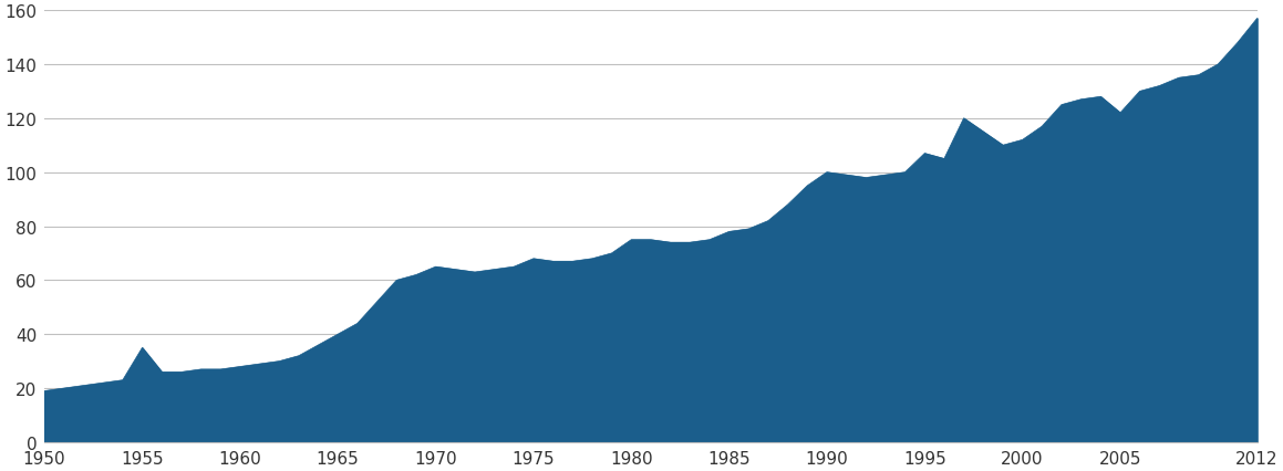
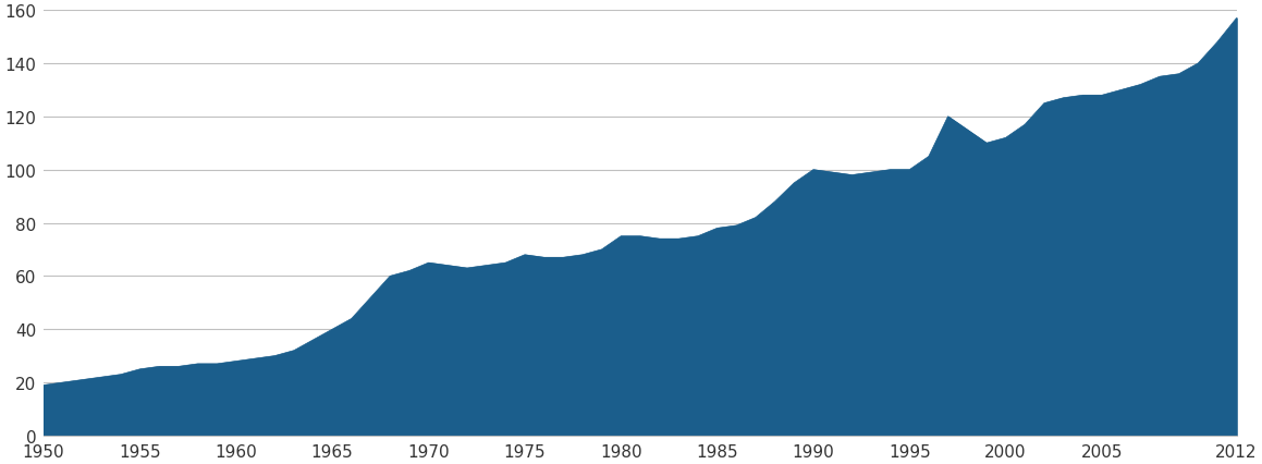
1955: 35 -> 25
1995: 107 -> 100
2005: 122 -> 128
